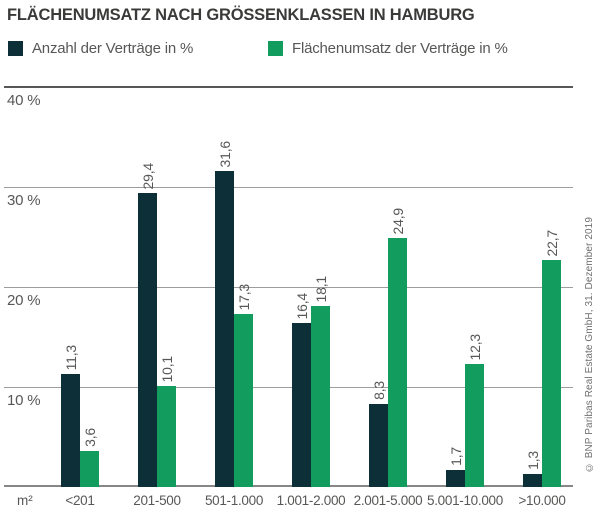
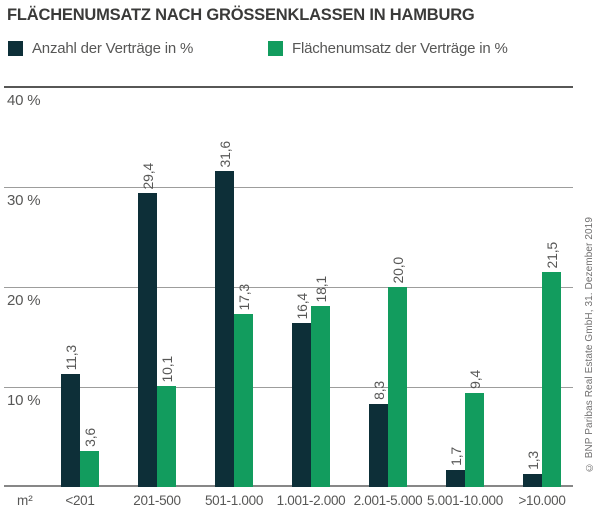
Flächenumsatz der Verträge in %/2.001-5.000: 24,9 -> 20,0
Flächenumsatz der Verträge in %/5.001-10.000: 12,3 -> 9,4
Flächenumsatz der Verträge in %/>10.000: 22,7 -> 21,5
